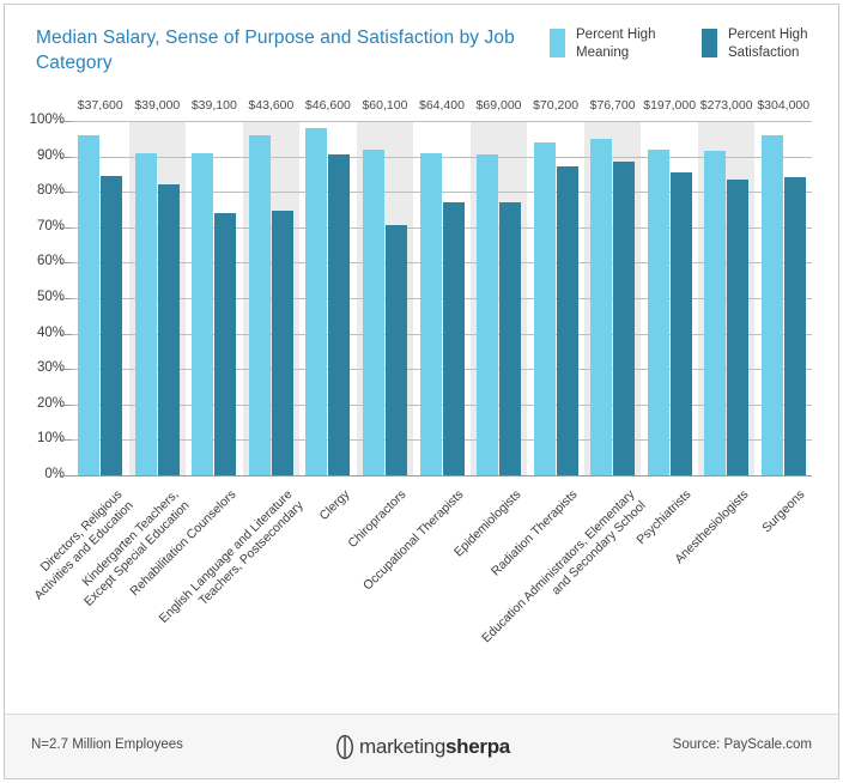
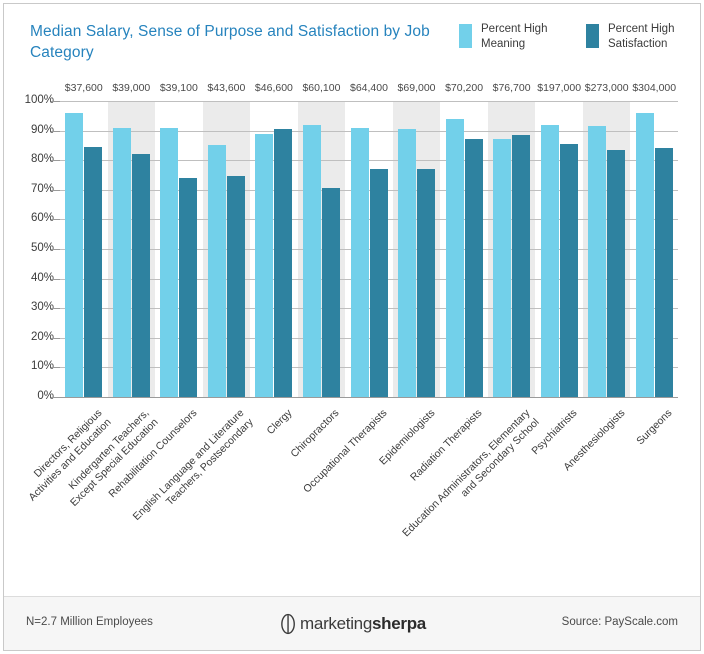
Percent High Meaning/English Language and Literature Teachers, Postsecondary: 96% -> 85%
Percent High Meaning/Clergy: 98% -> 89%
Percent High Meaning/Education Administrators, Elementary and Secondary School: 95% -> 87%
